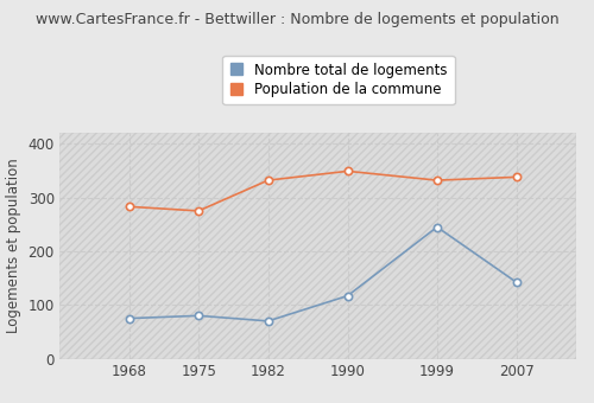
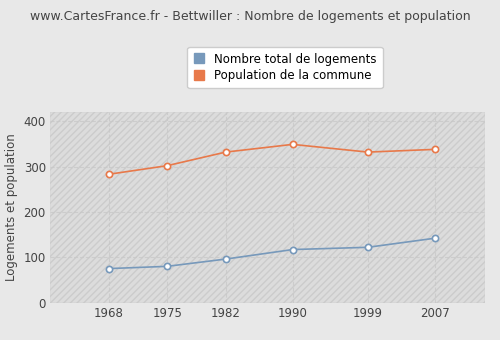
Population de la commune/1975: 275 -> 302
Nombre total de logements/1982: 70 -> 96
Nombre total de logements/1999: 245 -> 122
